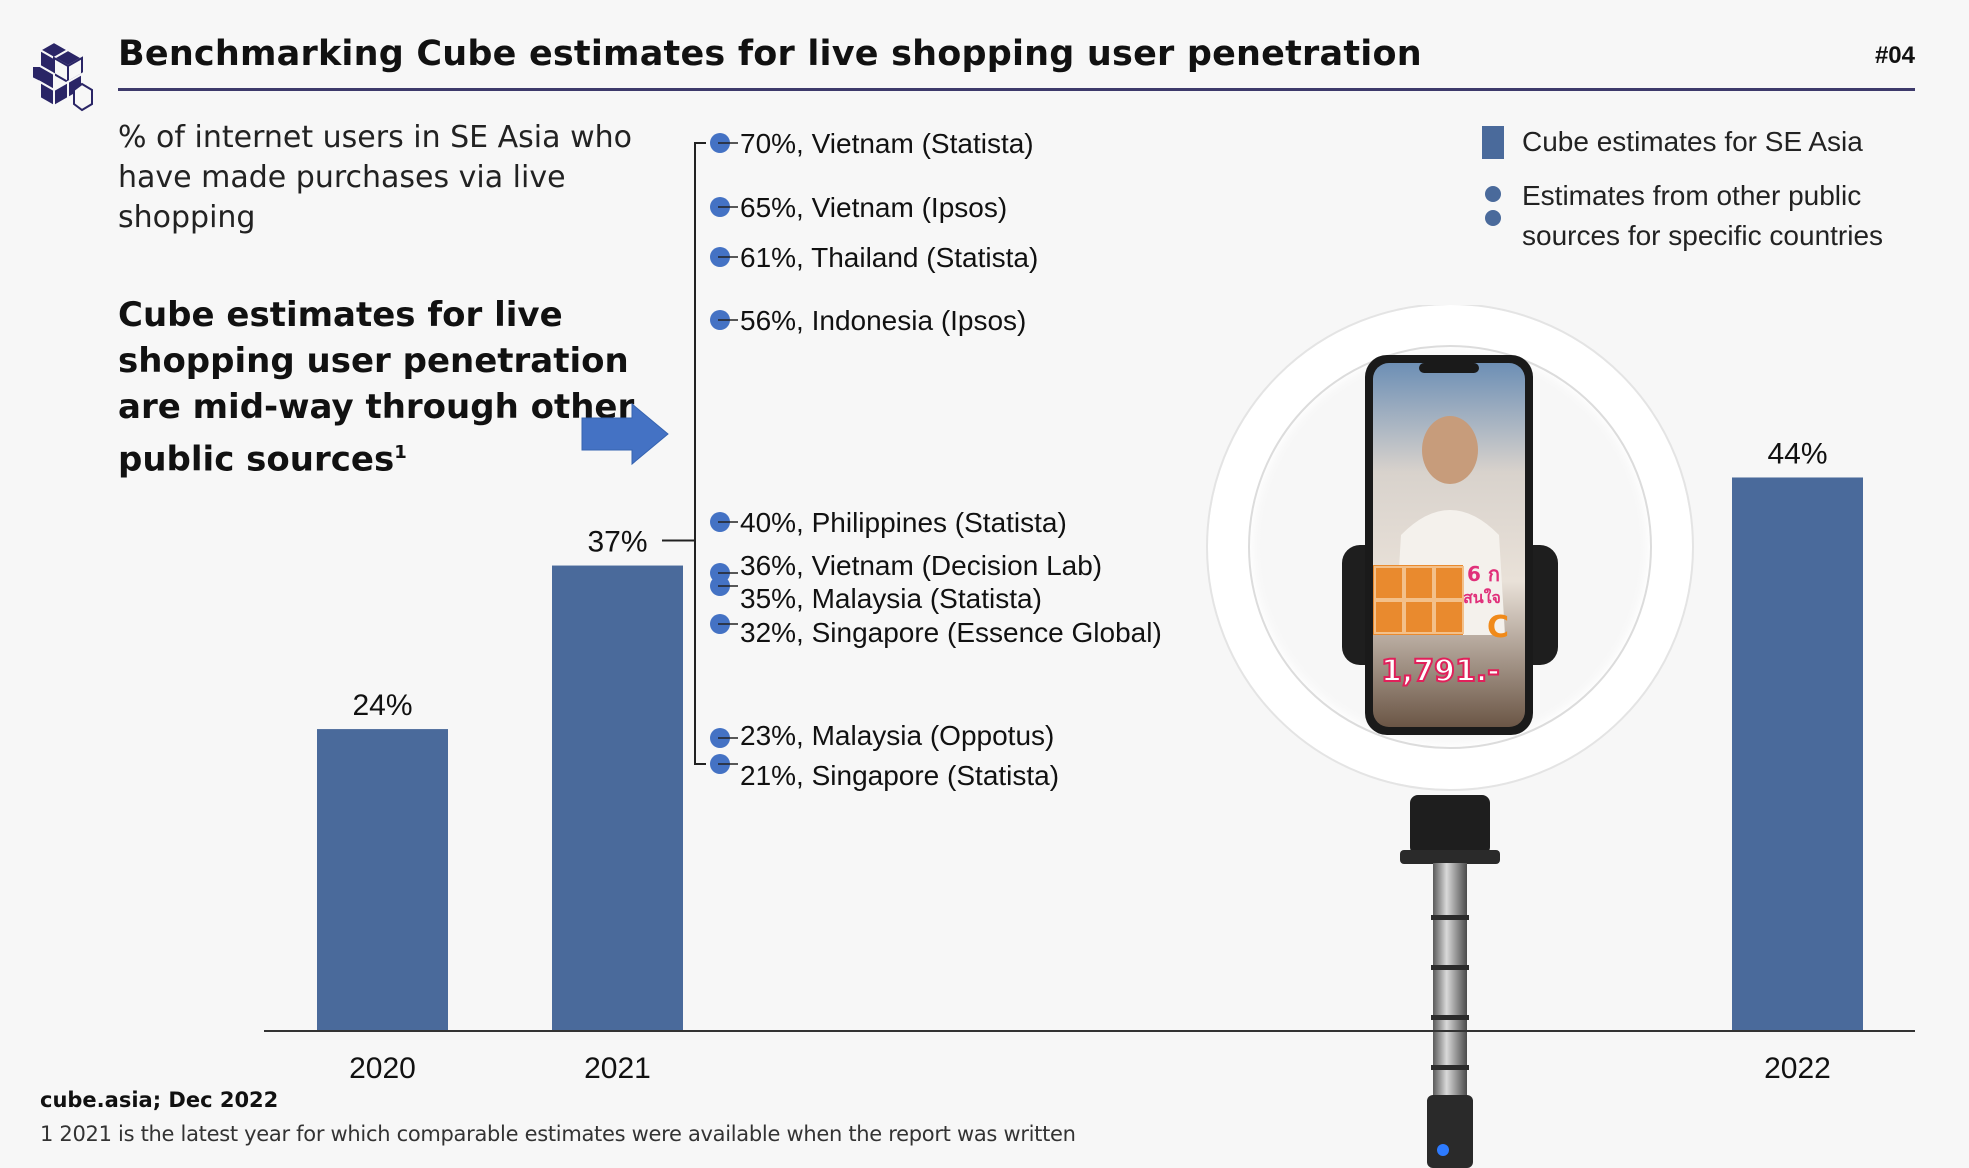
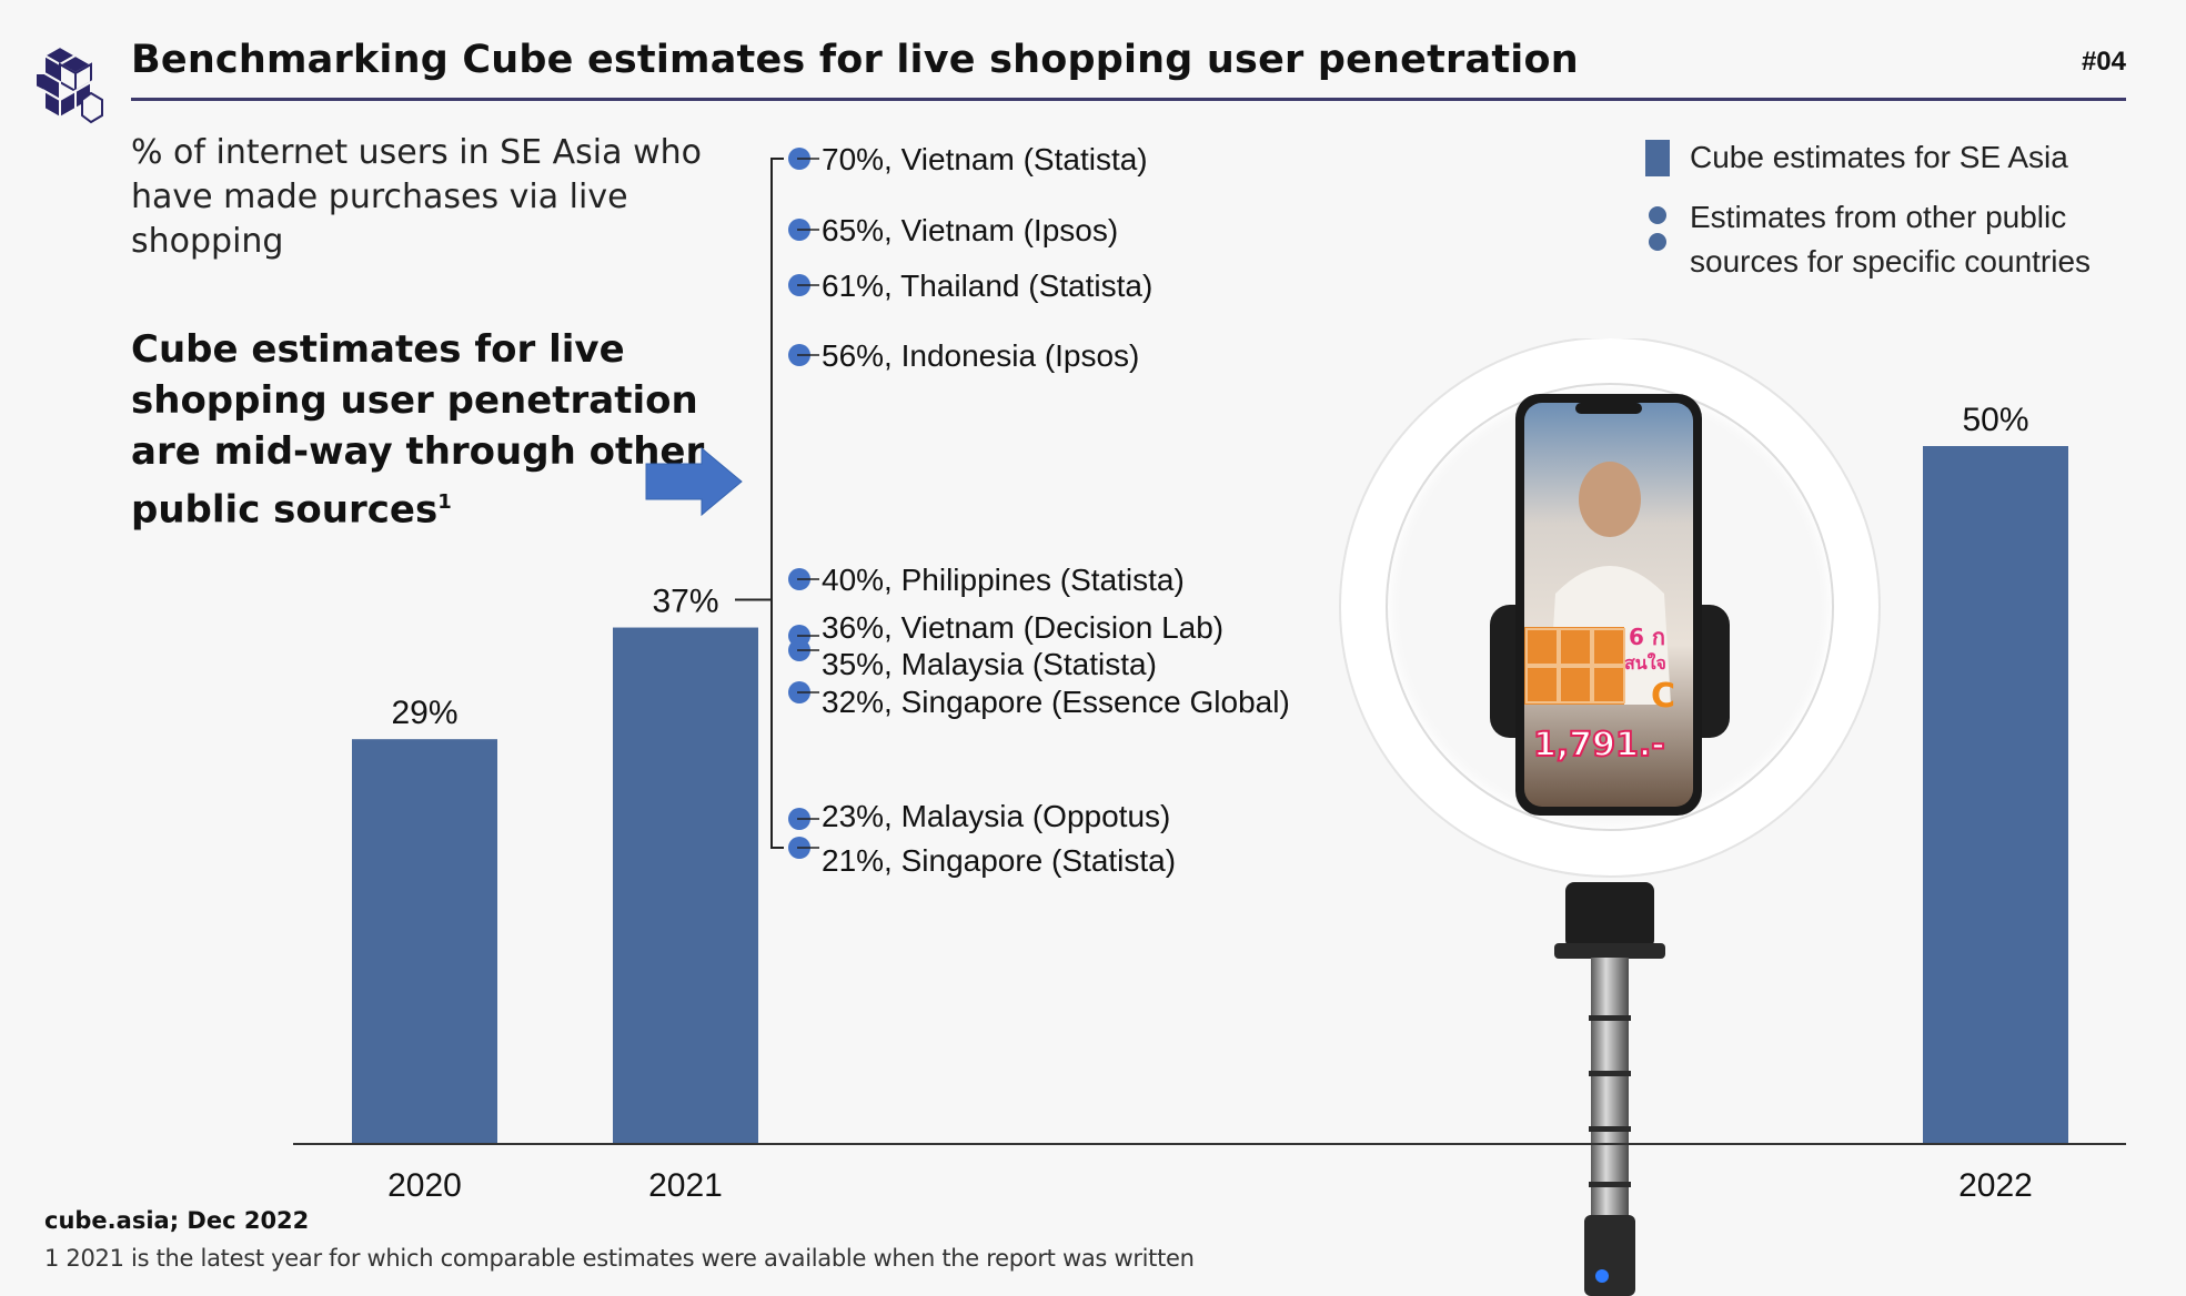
2020: 24% -> 29%
2022: 44% -> 50%
